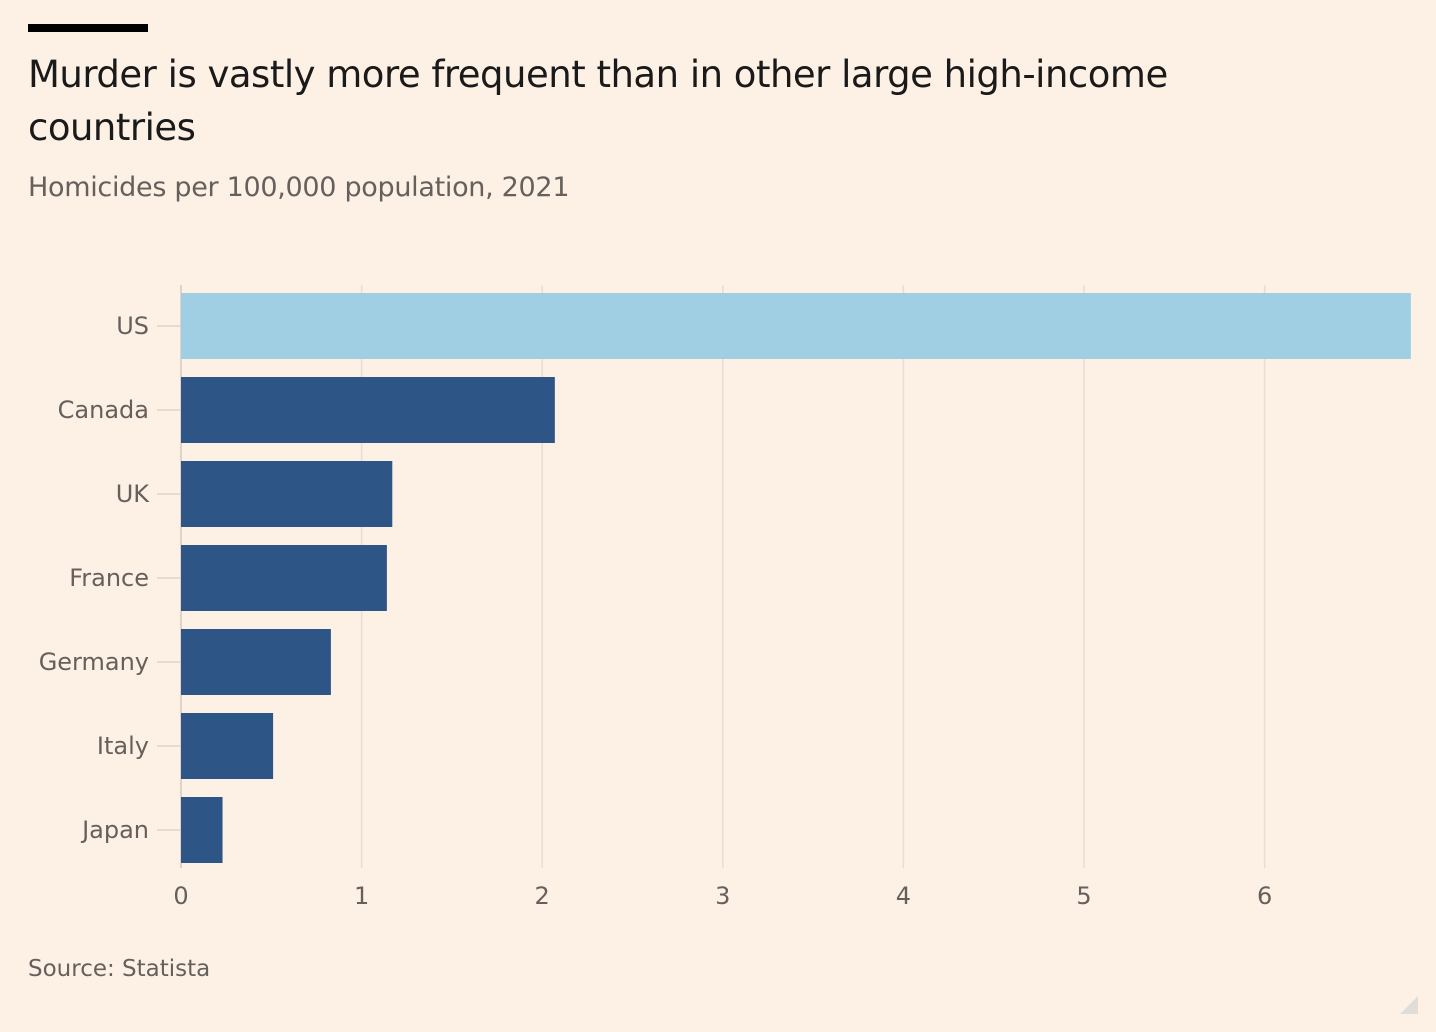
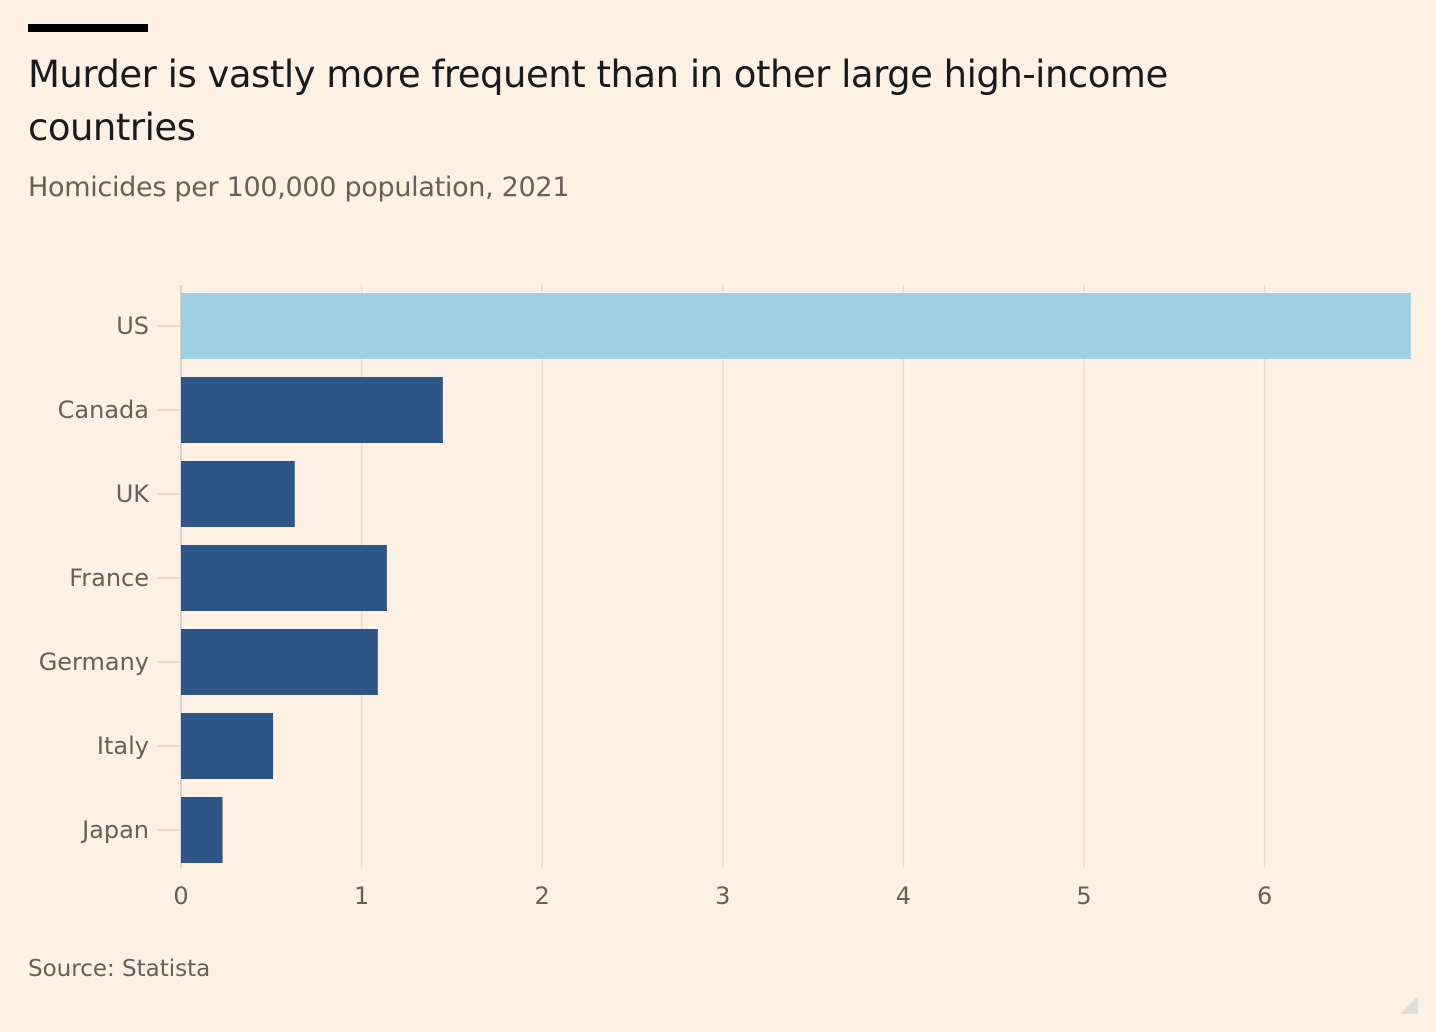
Canada: 2.07 -> 1.45
UK: 1.17 -> 0.63
Germany: 0.83 -> 1.09
